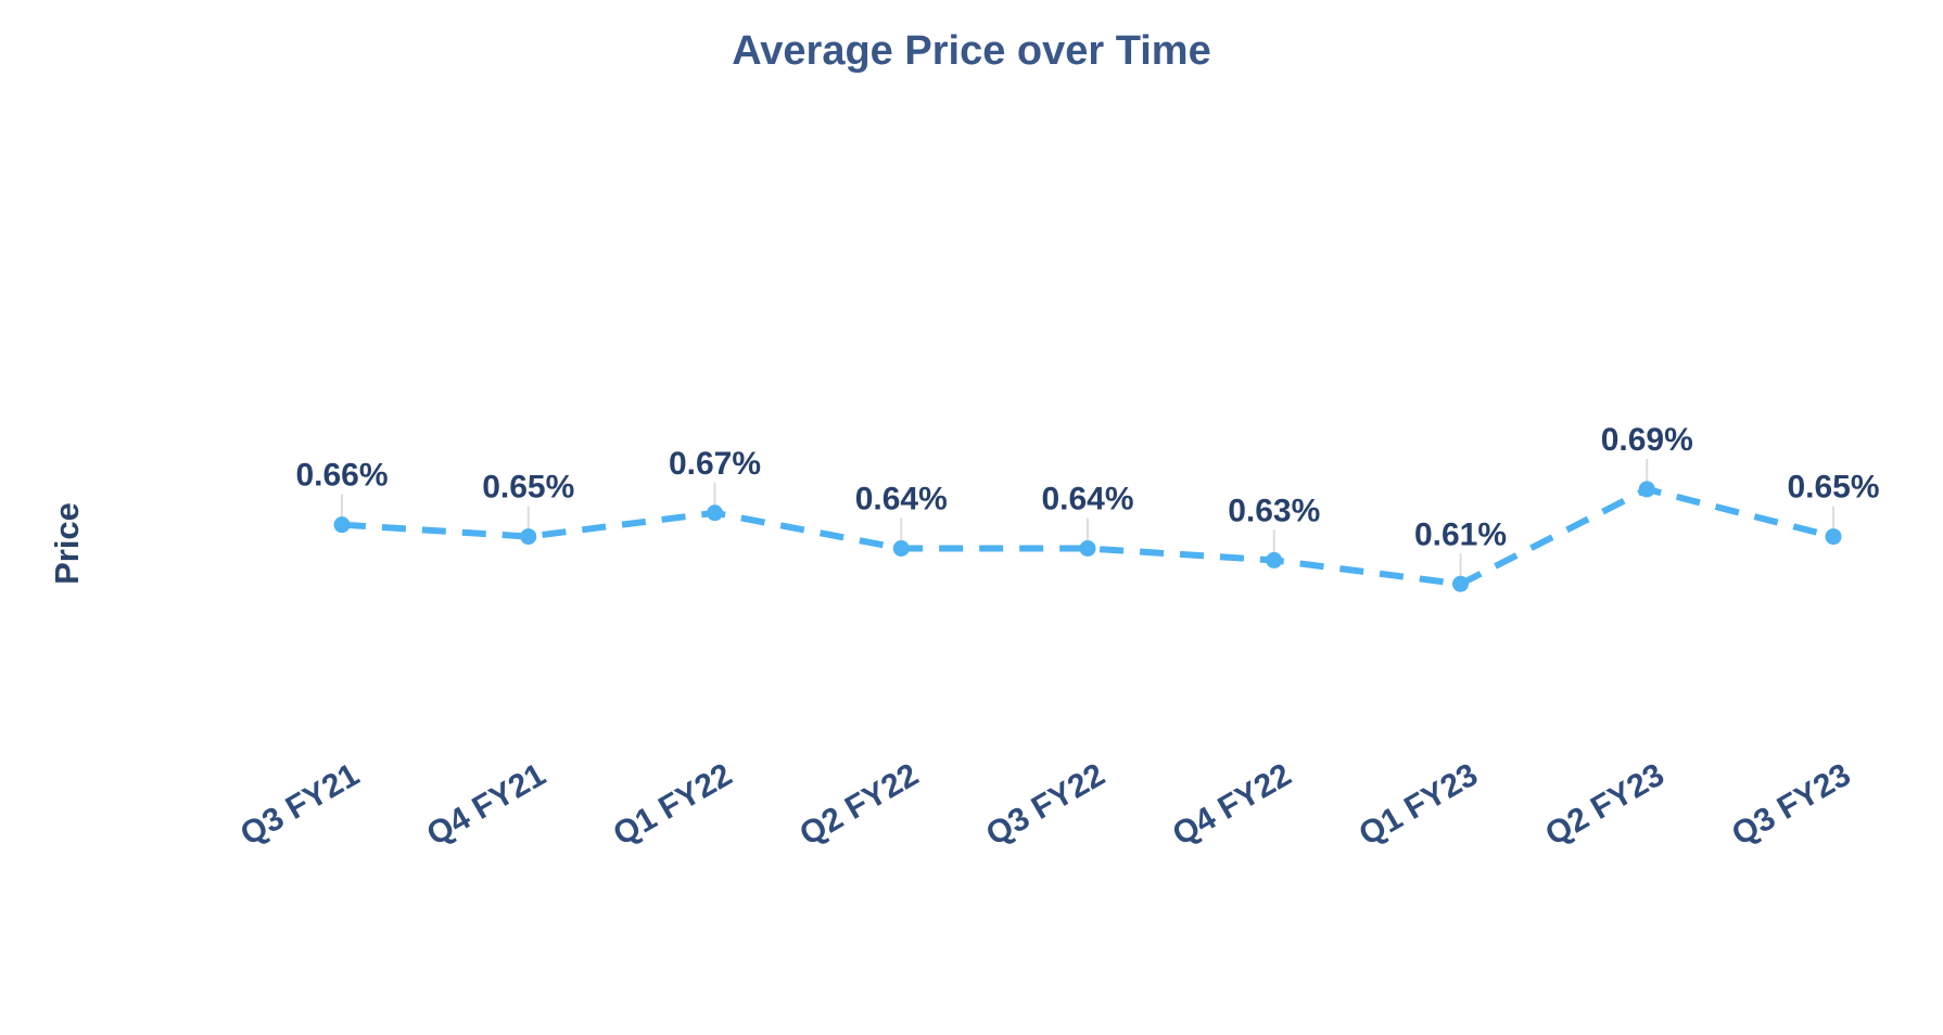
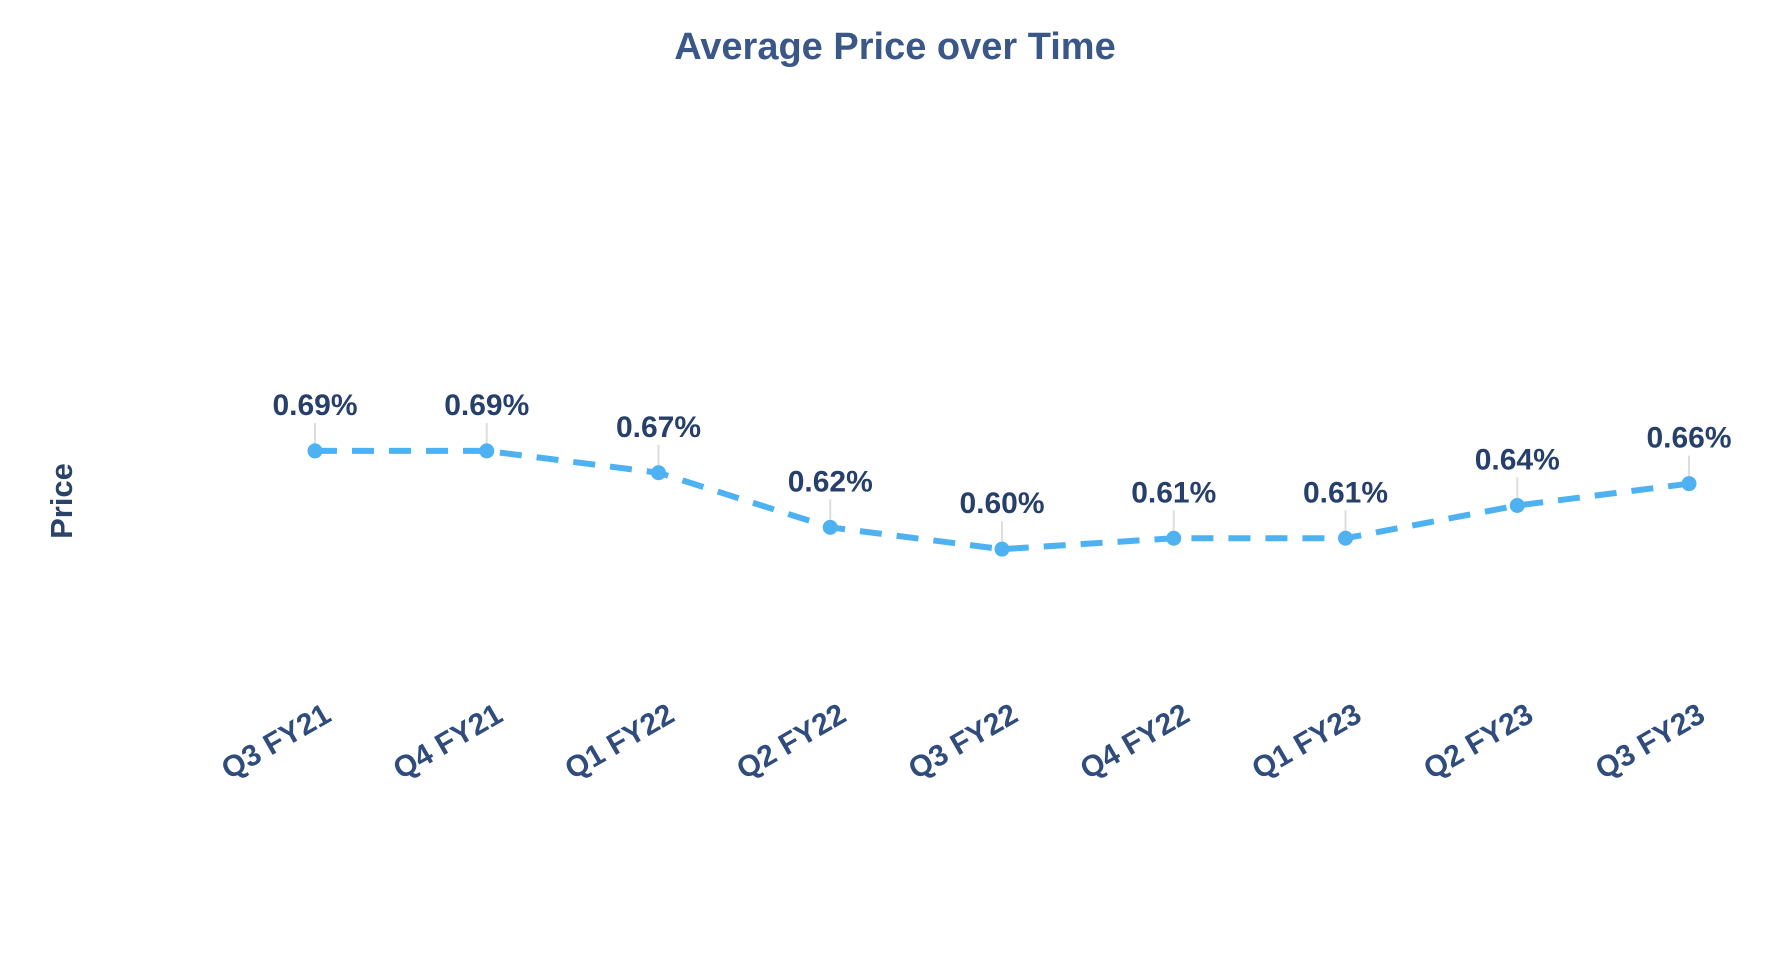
Q3 FY21: 0.66% -> 0.69%
Q4 FY21: 0.65% -> 0.69%
Q2 FY22: 0.64% -> 0.62%
Q3 FY22: 0.64% -> 0.60%
Q4 FY22: 0.63% -> 0.61%
Q2 FY23: 0.69% -> 0.64%
Q3 FY23: 0.65% -> 0.66%
